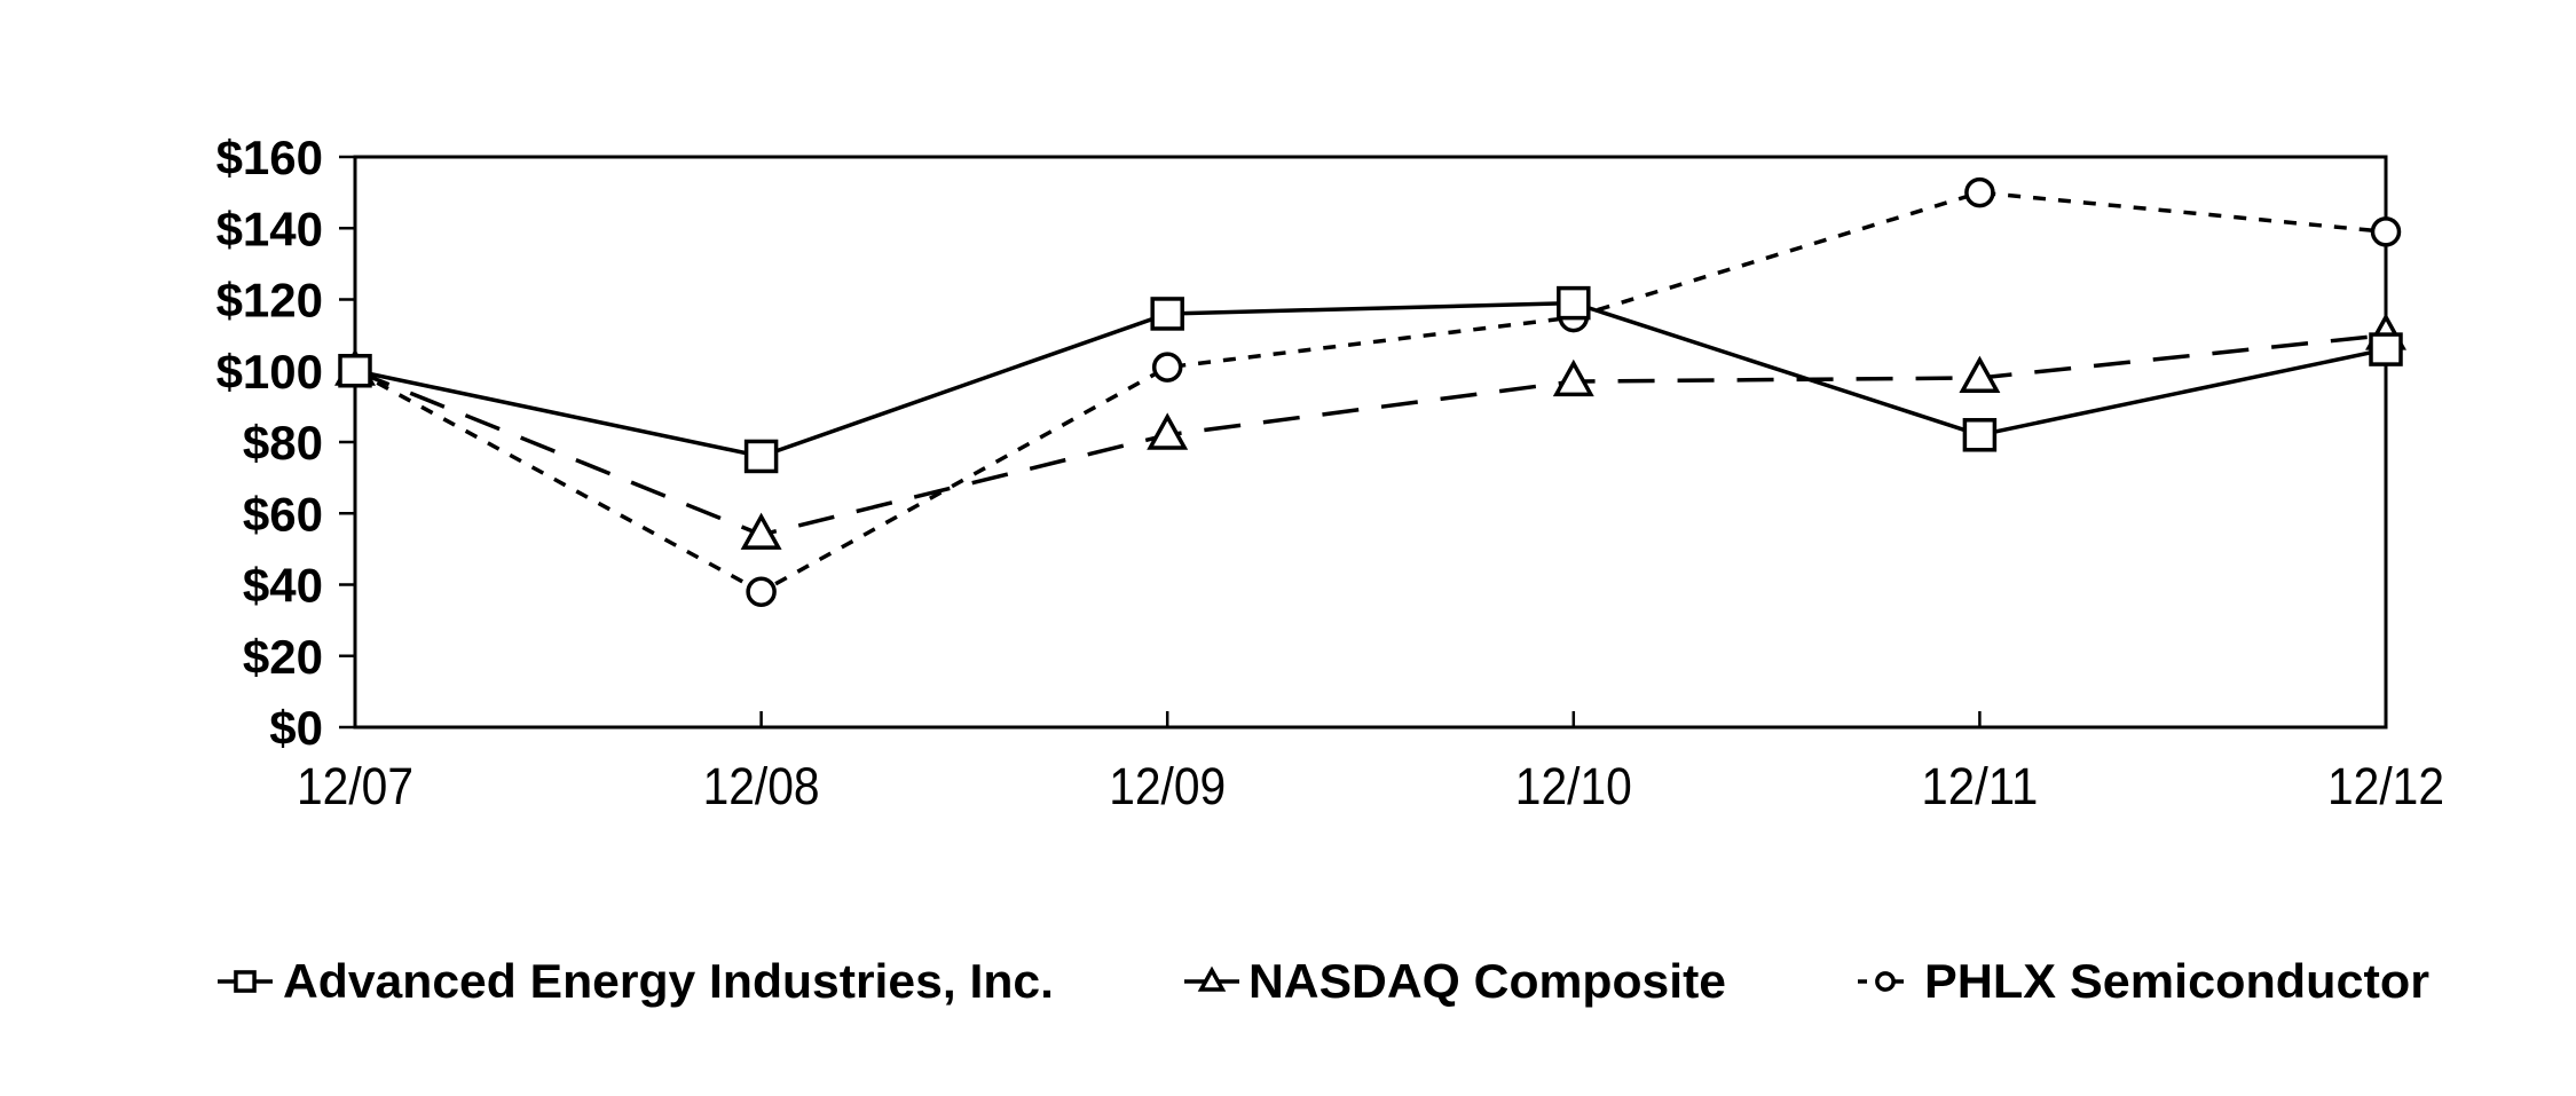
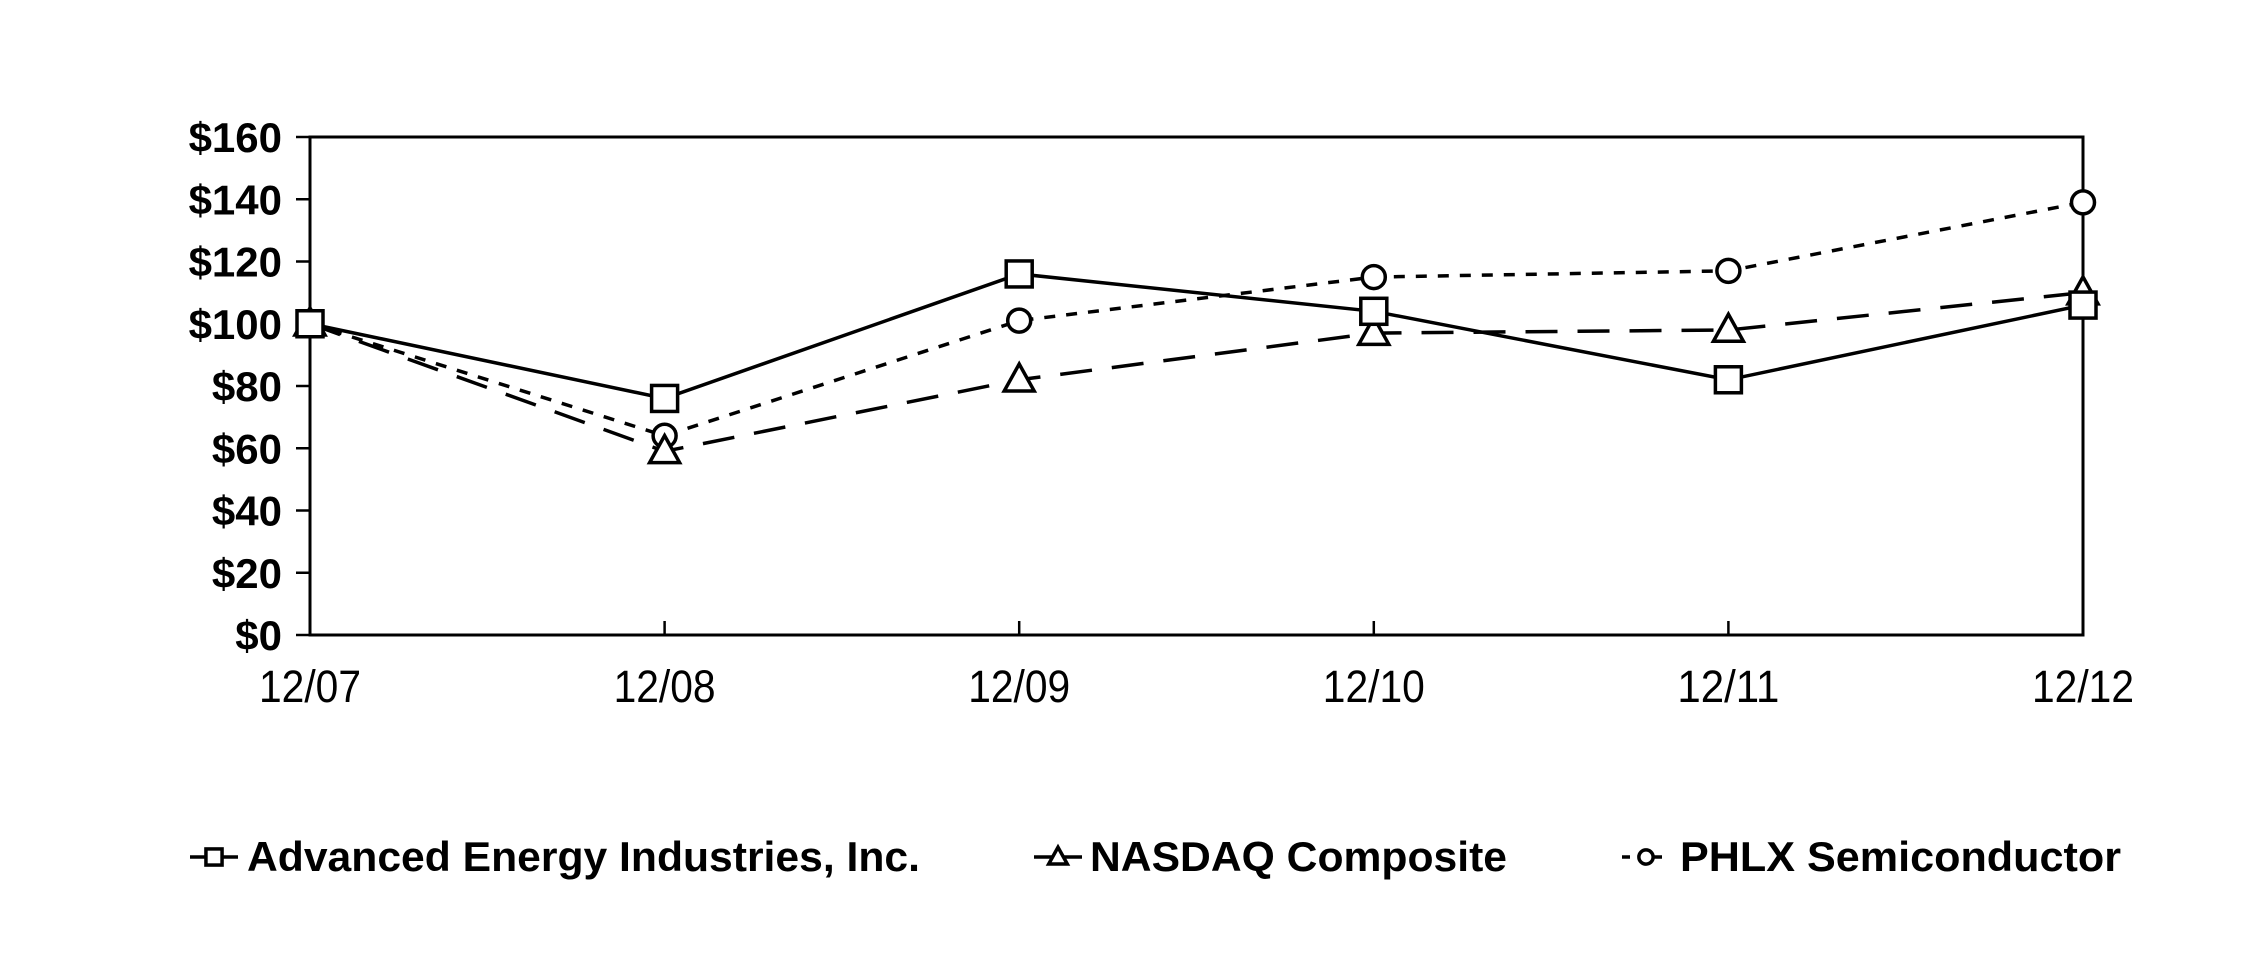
NASDAQ Composite/12/08: $54 -> $59
PHLX Semiconductor/12/08: $38 -> $64
Advanced Energy Industries, Inc./12/10: $119 -> $104
PHLX Semiconductor/12/11: $150 -> $117
